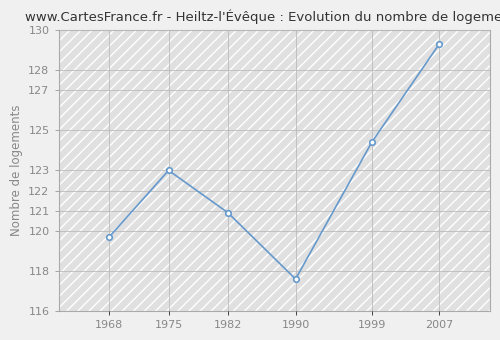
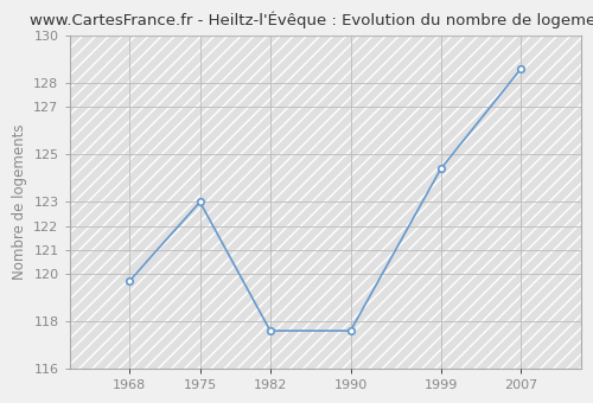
1982: 120.9 -> 117.6
2007: 129.3 -> 128.6
